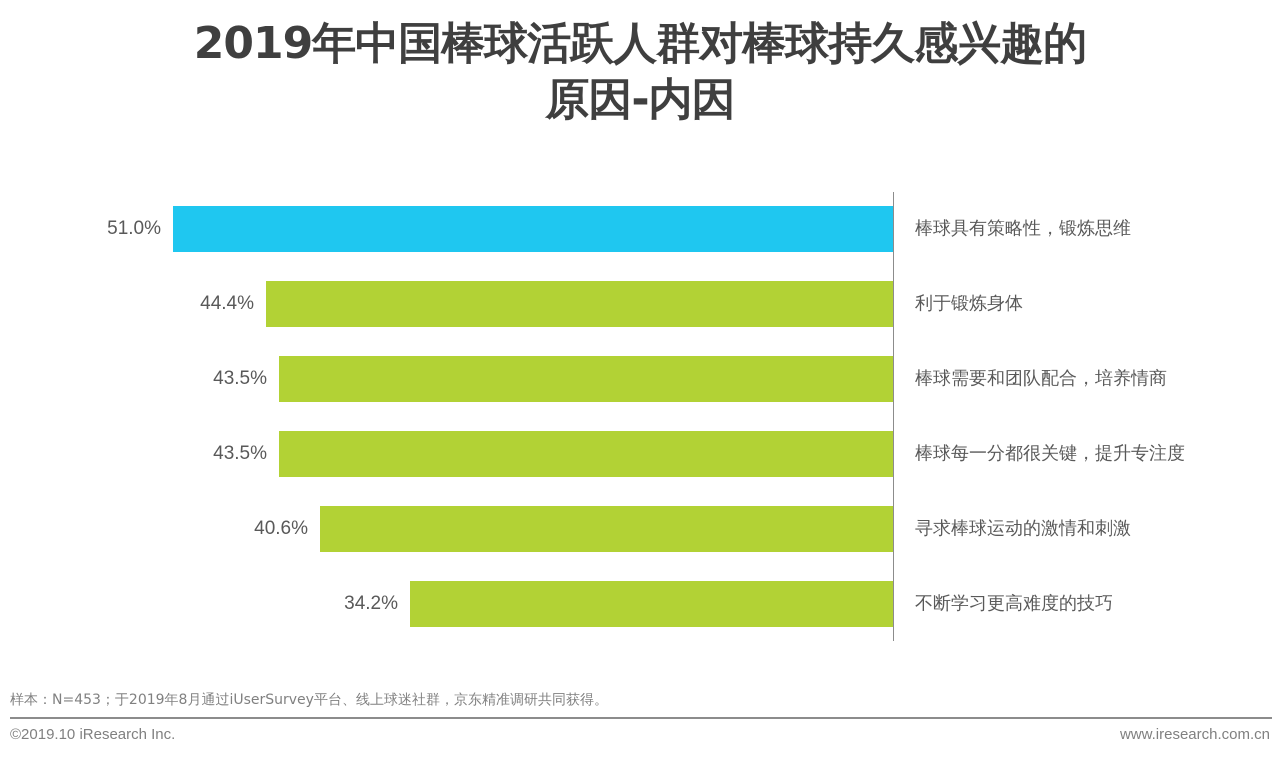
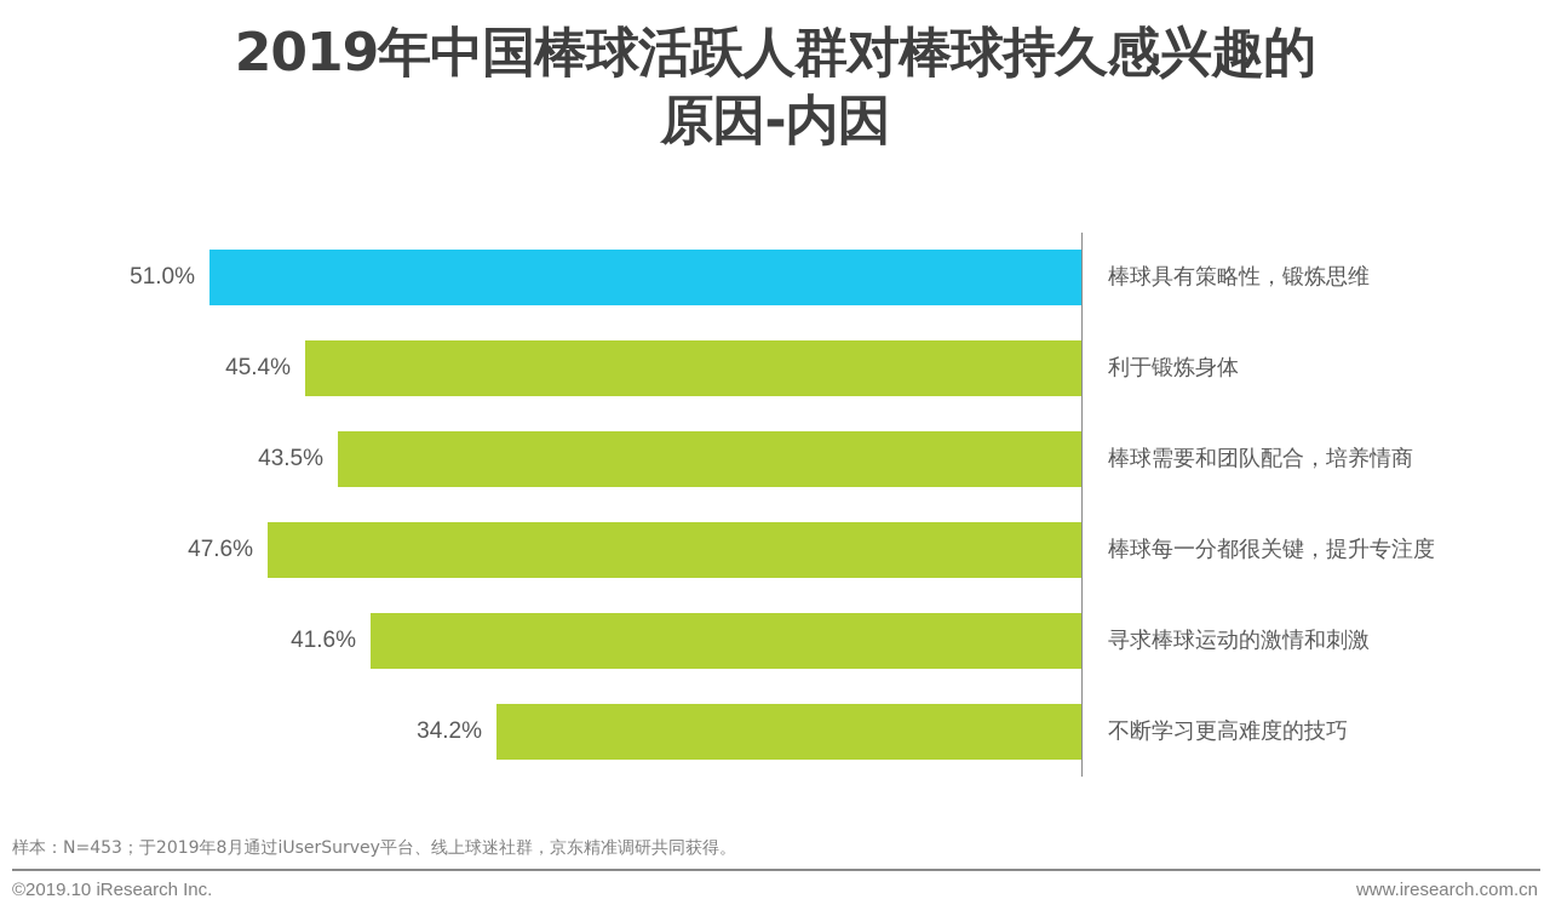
利于锻炼身体: 44.4% -> 45.4%
棒球每一分都很关键，提升专注度: 43.5% -> 47.6%
寻求棒球运动的激情和刺激: 40.6% -> 41.6%
